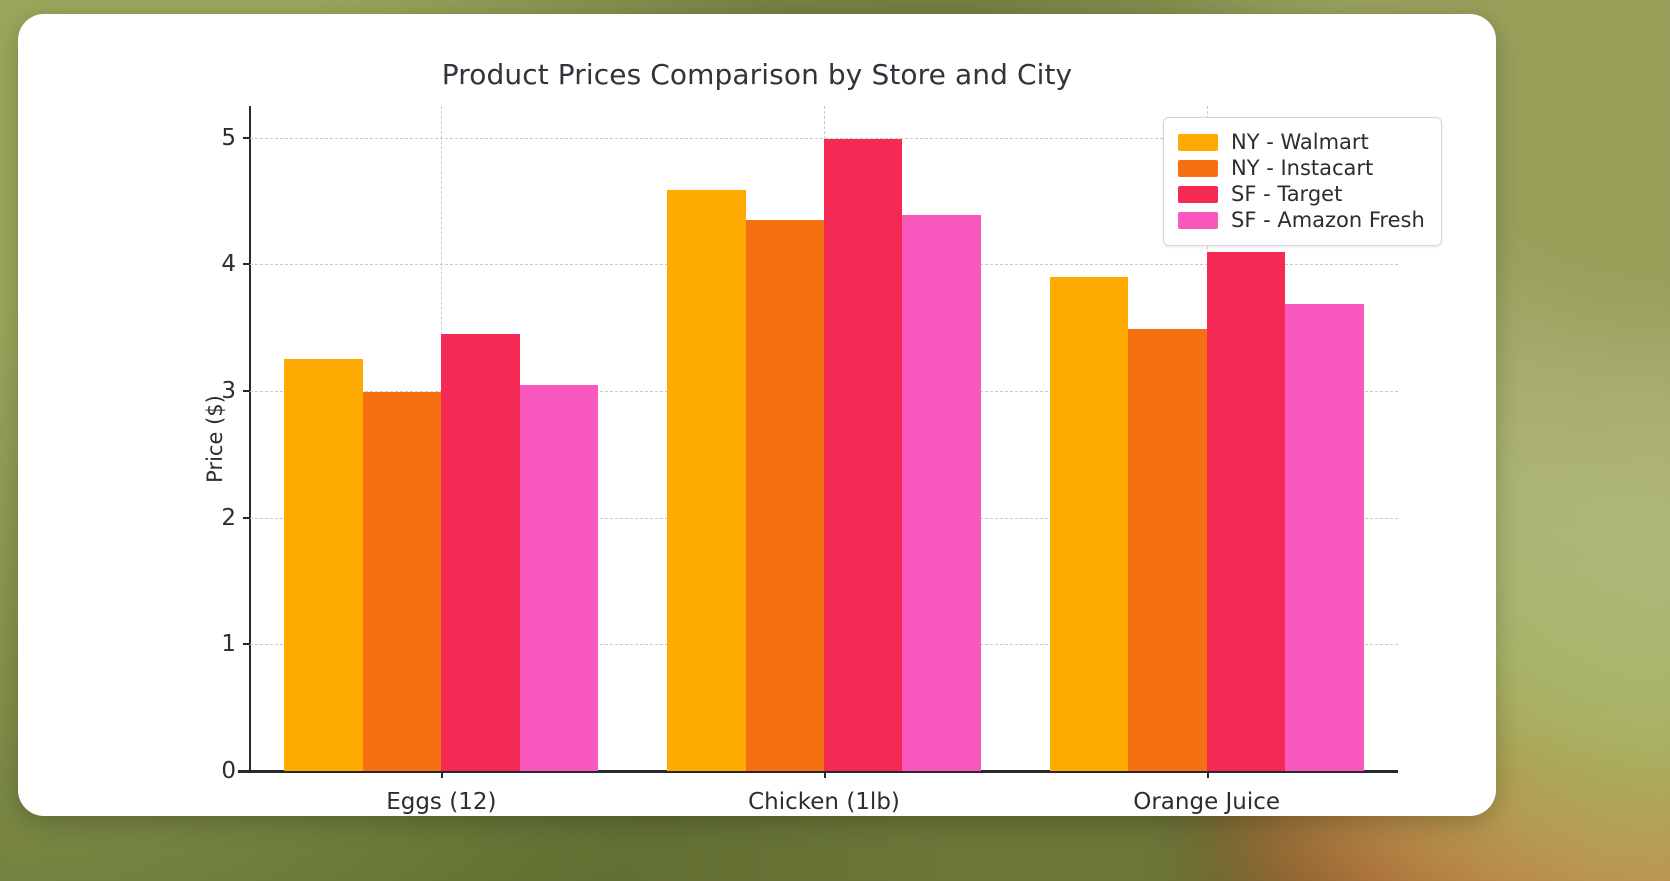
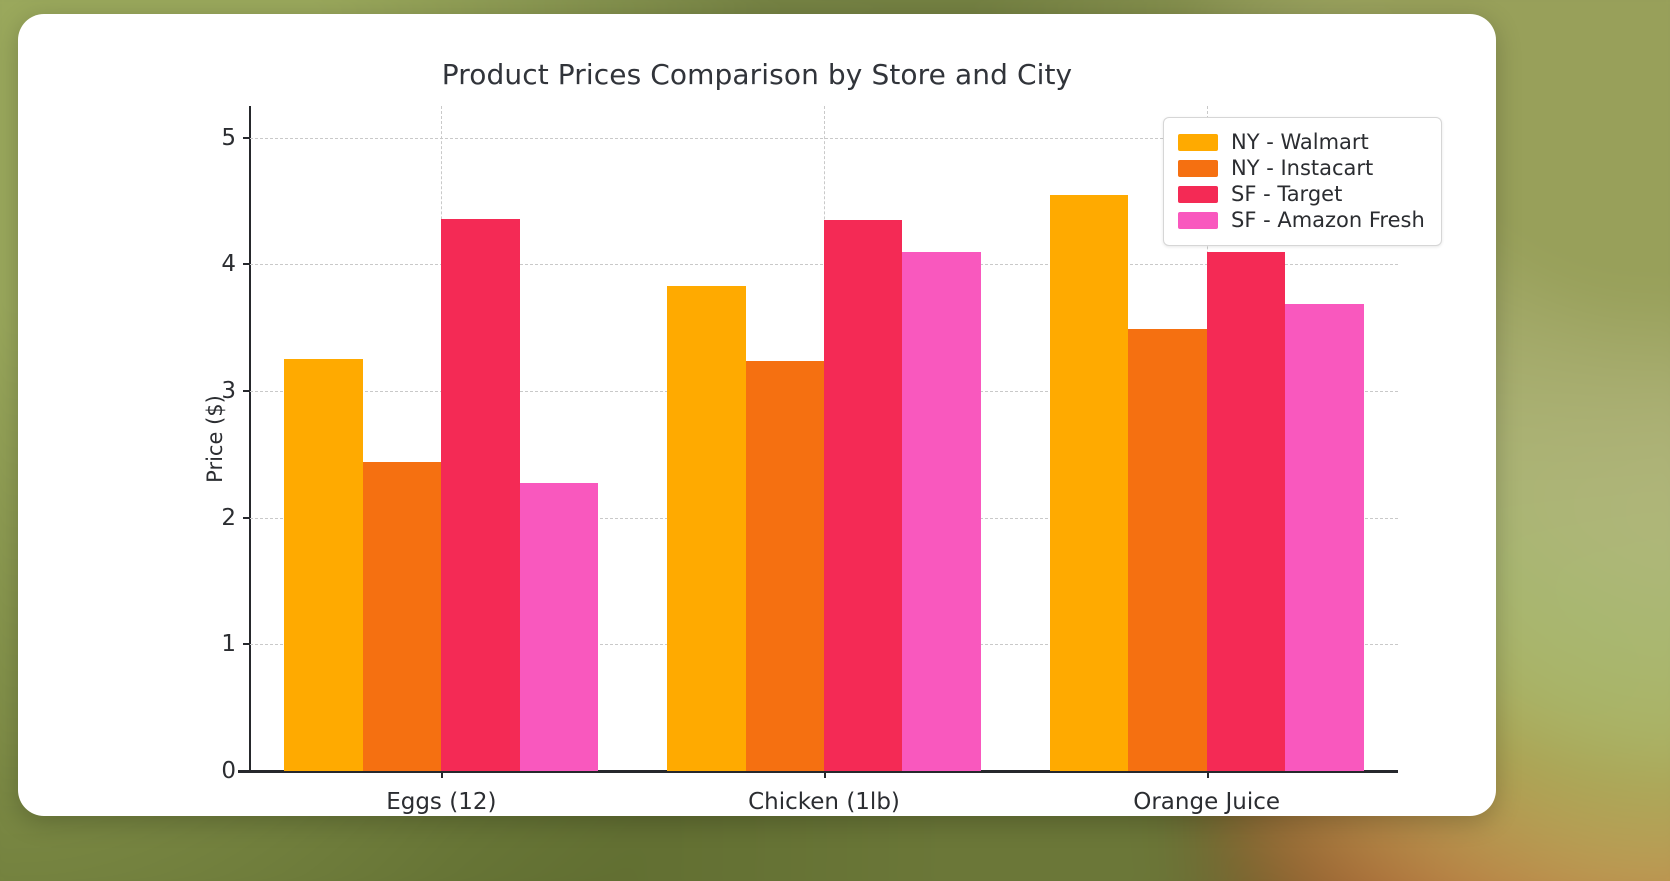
NY - Instacart/Eggs (12): 2.99 -> 2.44
SF - Target/Eggs (12): 3.45 -> 4.36
SF - Amazon Fresh/Eggs (12): 3.05 -> 2.27
NY - Walmart/Chicken (1lb): 4.59 -> 3.83
NY - Instacart/Chicken (1lb): 4.35 -> 3.24
SF - Target/Chicken (1lb): 4.99 -> 4.35
SF - Amazon Fresh/Chicken (1lb): 4.39 -> 4.10
NY - Walmart/Orange Juice: 3.90 -> 4.55
